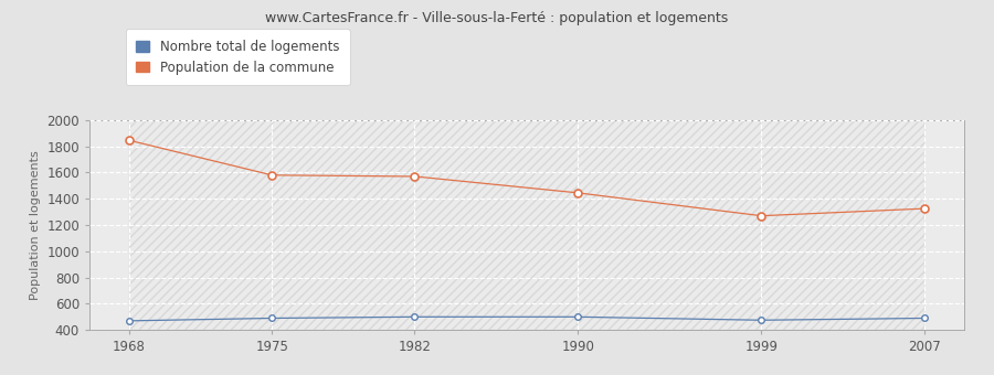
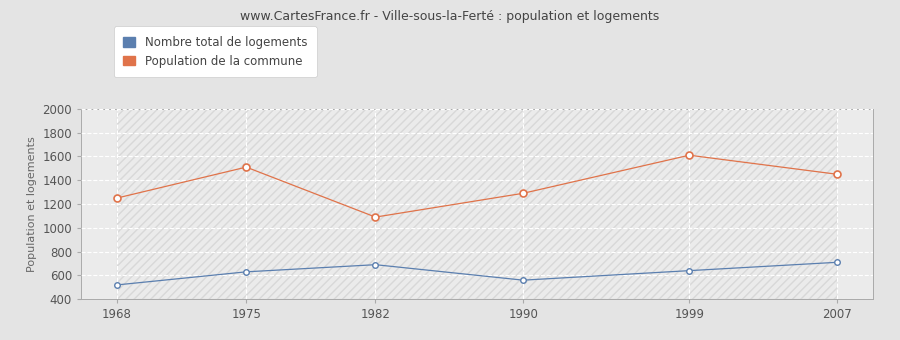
Nombre total de logements/1968: 470 -> 520
Population de la commune/1968: 1840 -> 1250
Nombre total de logements/1975: 490 -> 630
Population de la commune/1975: 1580 -> 1510
Nombre total de logements/1982: 500 -> 690
Population de la commune/1982: 1570 -> 1090
Nombre total de logements/1990: 500 -> 560
Population de la commune/1990: 1440 -> 1290
Nombre total de logements/1999: 480 -> 640
Population de la commune/1999: 1270 -> 1610
Nombre total de logements/2007: 490 -> 710
Population de la commune/2007: 1320 -> 1450
